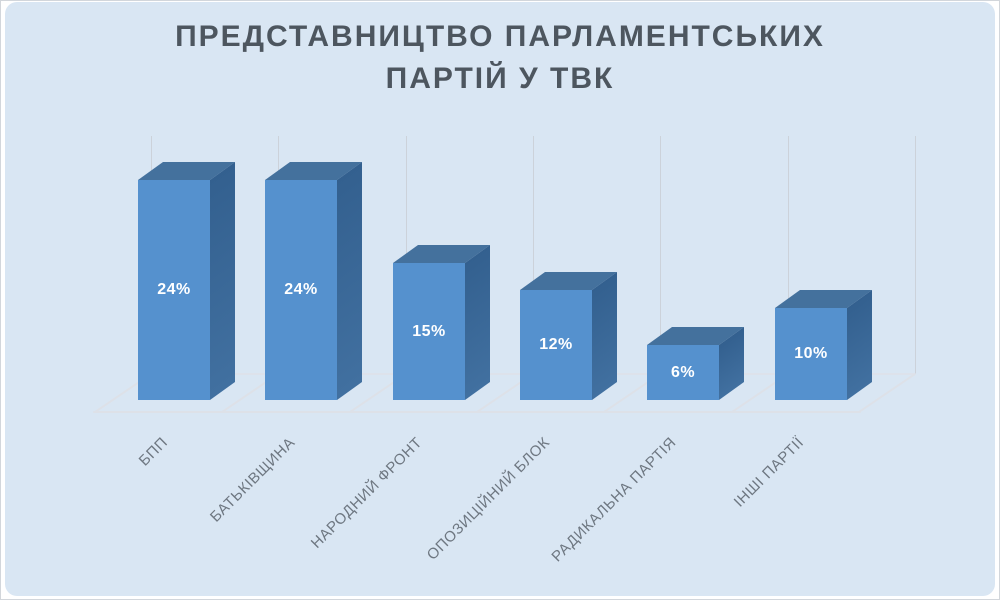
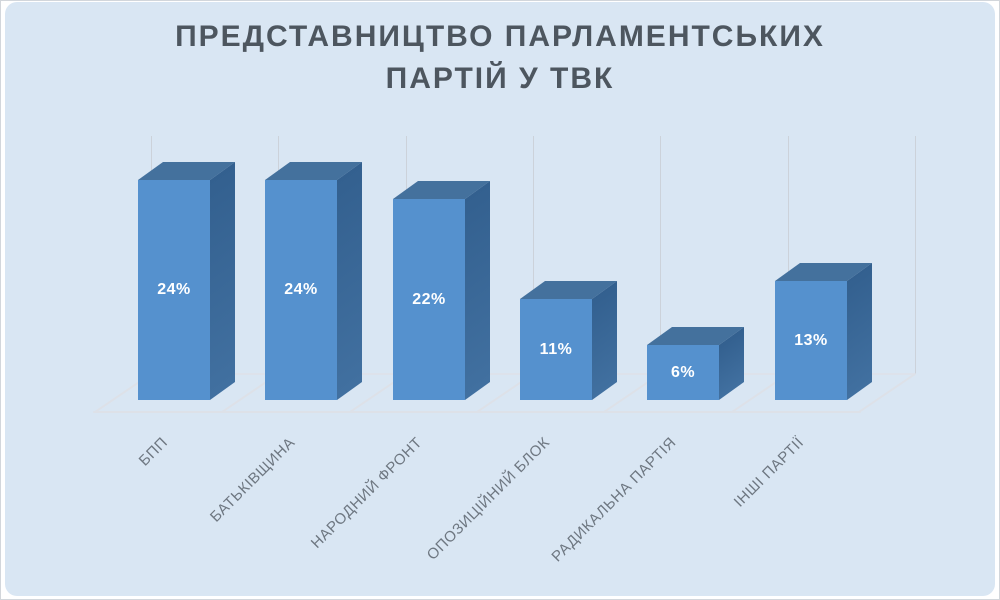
НАРОДНИЙ ФРОНТ: 15% -> 22%
ОПОЗИЦІЙНИЙ БЛОК: 12% -> 11%
ІНШІ ПАРТІЇ: 10% -> 13%
